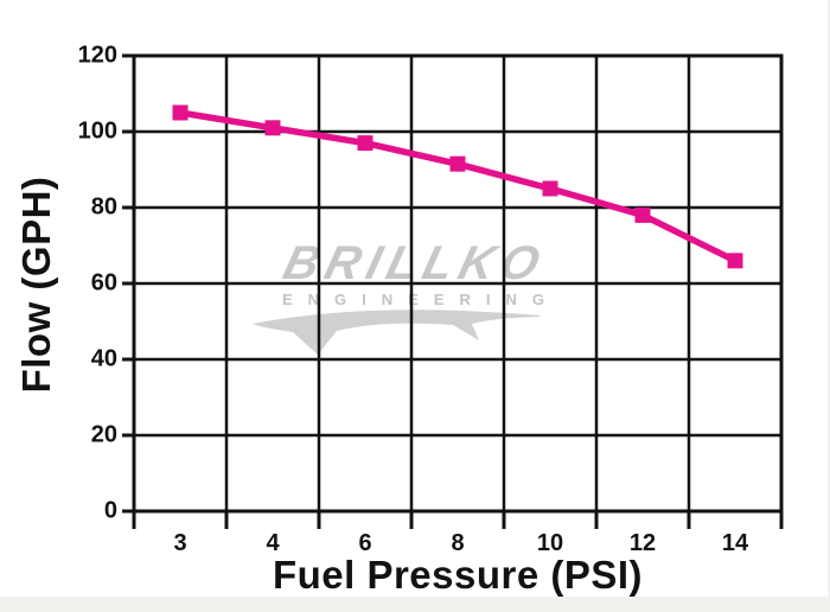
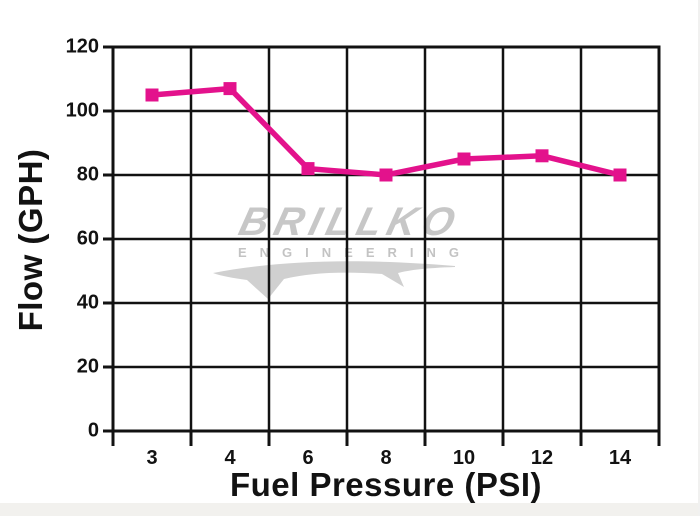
4: 101 -> 107
6: 97 -> 82
8: 92 -> 80
12: 78 -> 86
14: 66 -> 80
